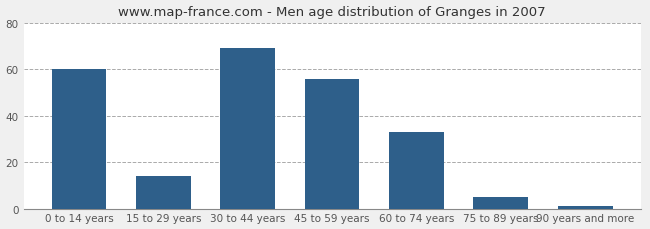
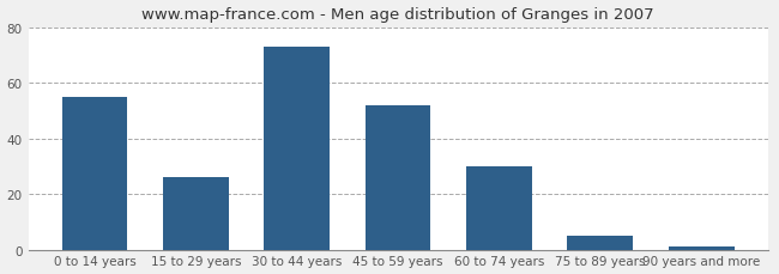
0 to 14 years: 60 -> 55
15 to 29 years: 14 -> 26
30 to 44 years: 69 -> 73
45 to 59 years: 56 -> 52
60 to 74 years: 33 -> 30
